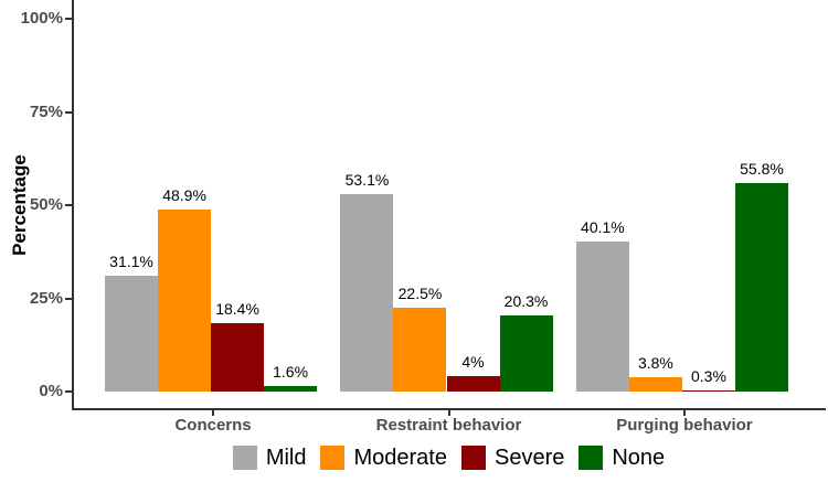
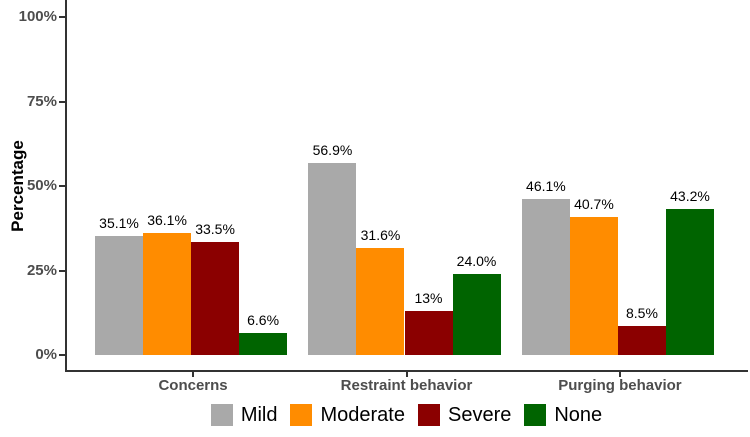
Mild/Concerns: 31.1% -> 35.1%
Moderate/Concerns: 48.9% -> 36.1%
Severe/Concerns: 18.4% -> 33.5%
None/Concerns: 1.6% -> 6.6%
Mild/Restraint behavior: 53.1% -> 56.9%
Moderate/Restraint behavior: 22.5% -> 31.6%
Severe/Restraint behavior: 4% -> 13%
None/Restraint behavior: 20.3% -> 24.0%
Mild/Purging behavior: 40.1% -> 46.1%
Moderate/Purging behavior: 3.8% -> 40.7%
Severe/Purging behavior: 0.3% -> 8.5%
None/Purging behavior: 55.8% -> 43.2%
